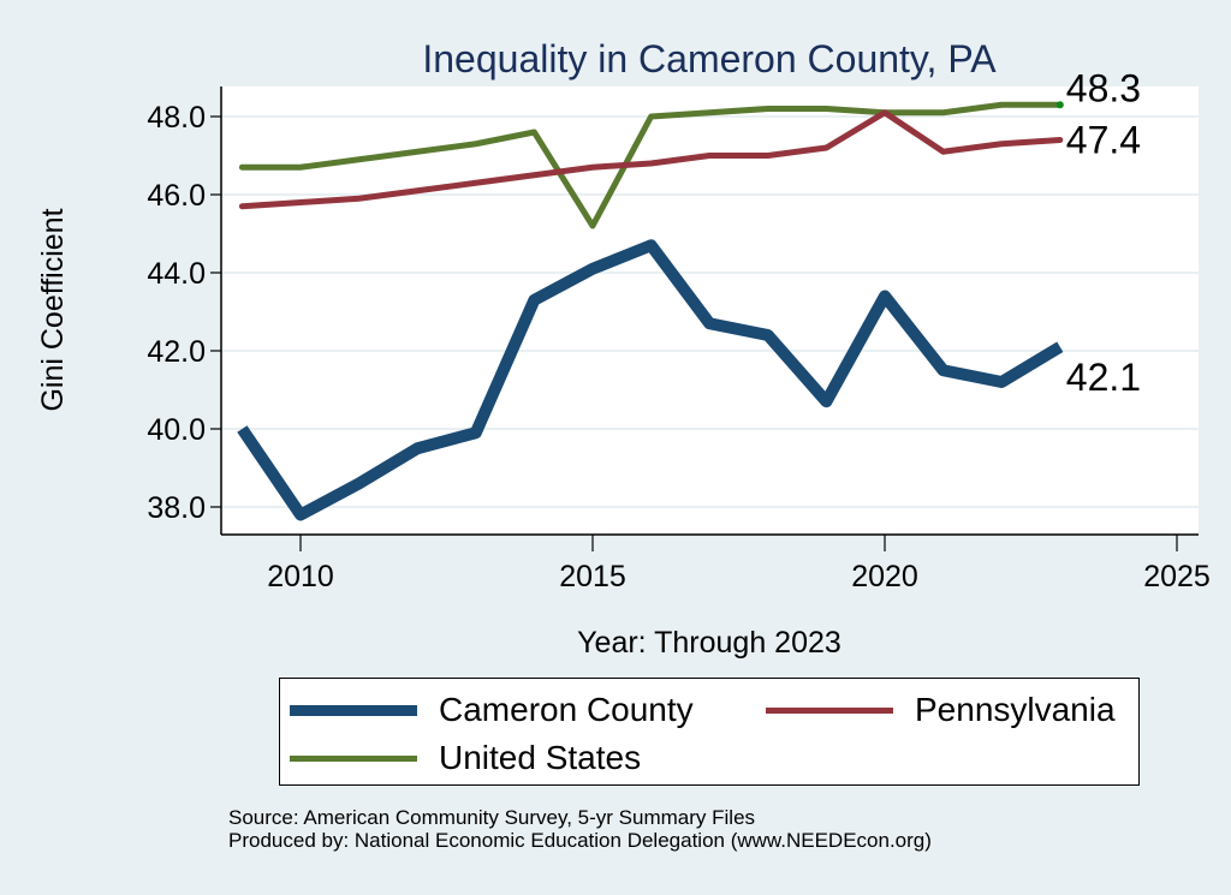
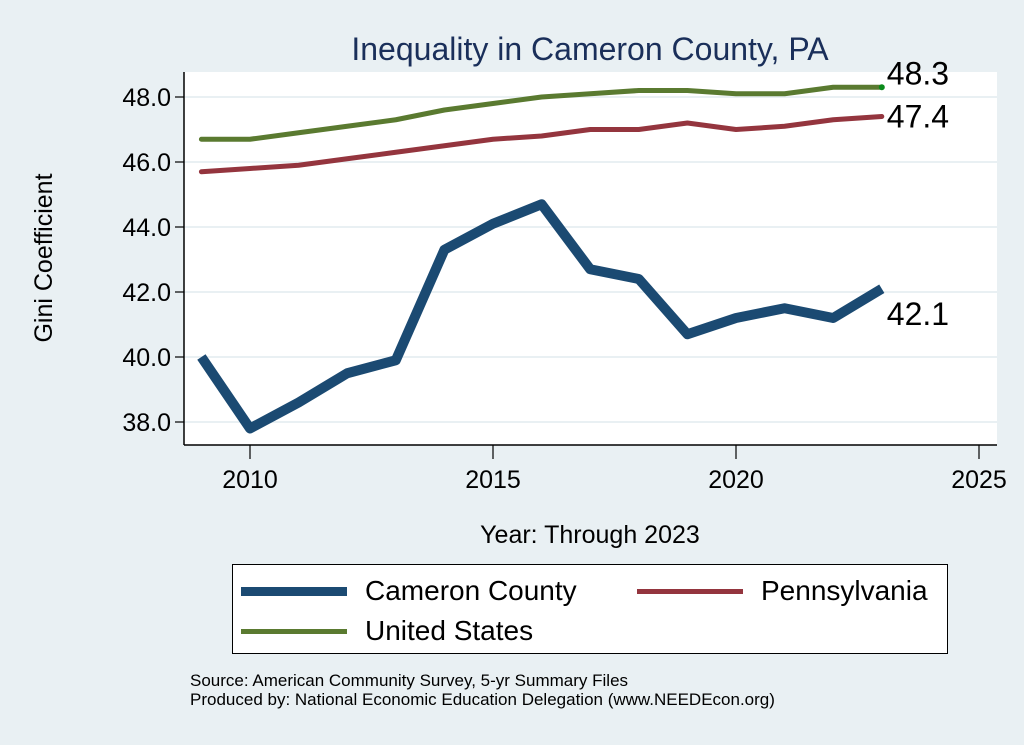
United States/2015: 45.2 -> 47.8
Cameron County/2020: 43.4 -> 41.2
Pennsylvania/2020: 48.1 -> 47.0
